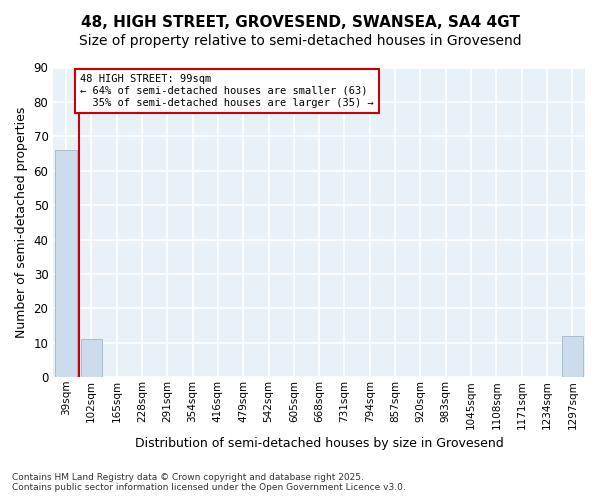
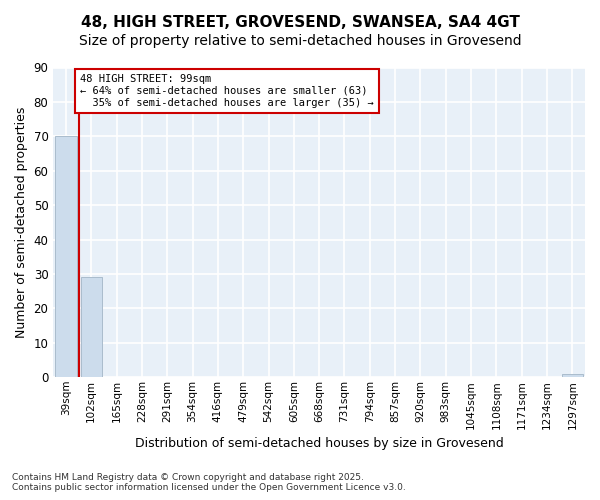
39sqm: 66 -> 70
102sqm: 11 -> 29
1297sqm: 12 -> 1
